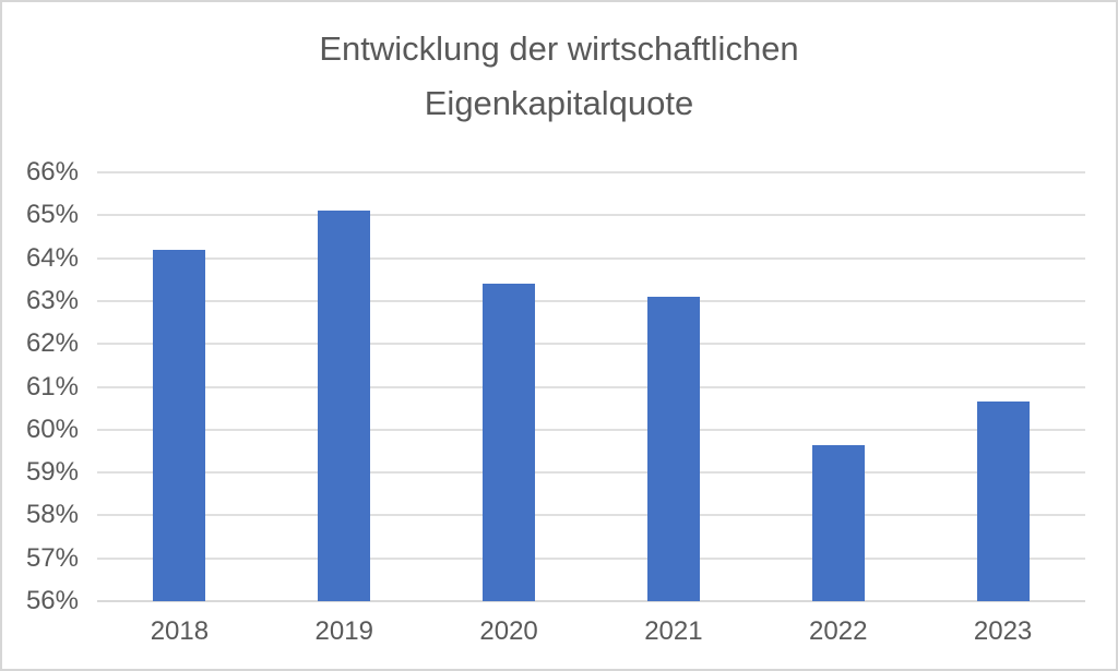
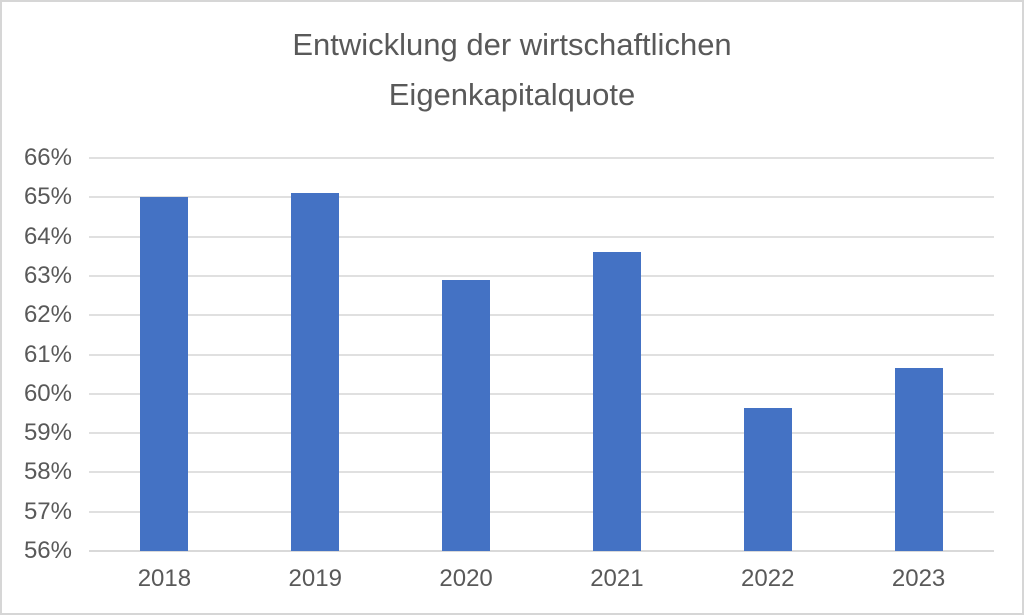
2018: 64.2% -> 65.0%
2020: 63.4% -> 62.9%
2021: 63.1% -> 63.6%
